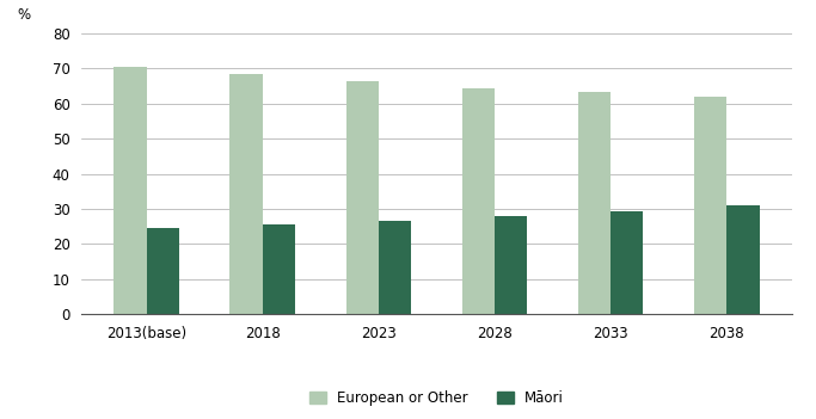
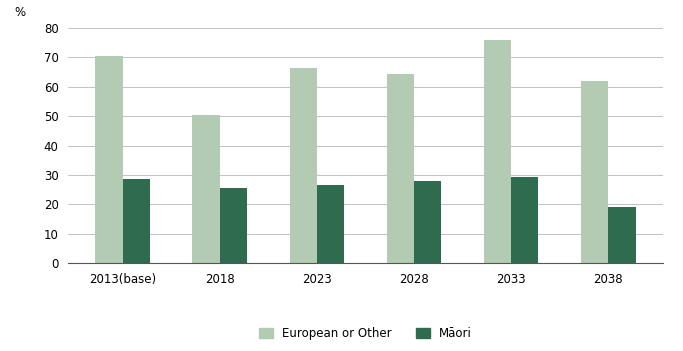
Māori/2013(base): 24.5 -> 28.5
European or Other/2018: 68.5 -> 50.5
European or Other/2033: 63.5 -> 76.0
Māori/2038: 31.0 -> 19.0
